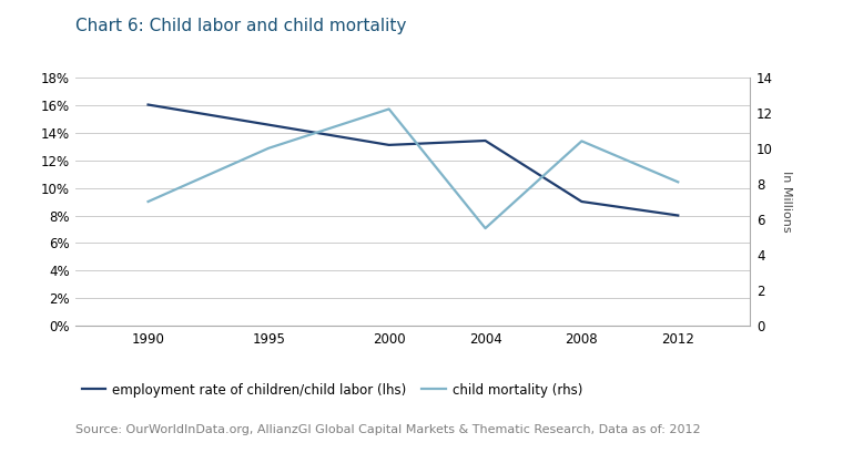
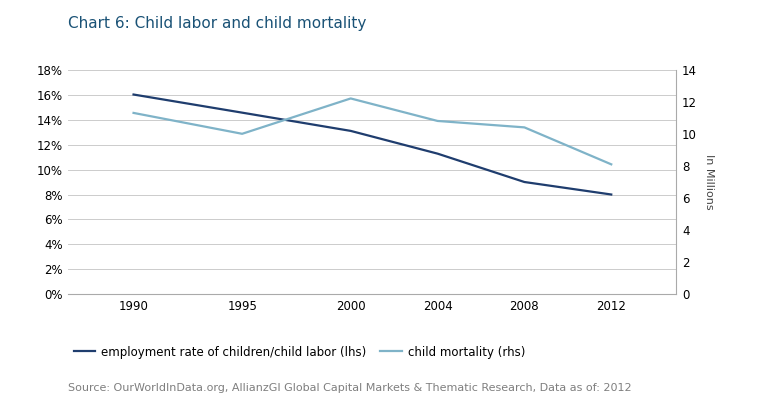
child mortality (rhs)/1990: 7.0 -> 11.3
employment rate of children/child labor (lhs)/2004: 13.4% -> 11.3%
child mortality (rhs)/2004: 5.5 -> 10.8
